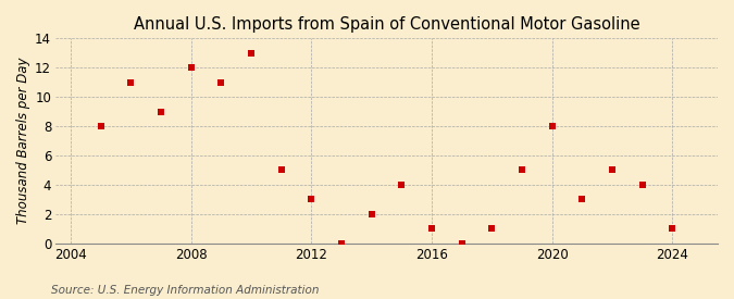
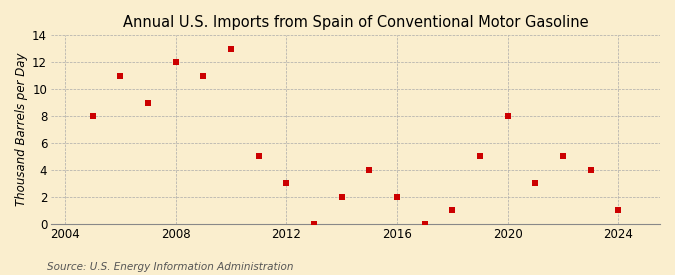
2016: 1 -> 2
